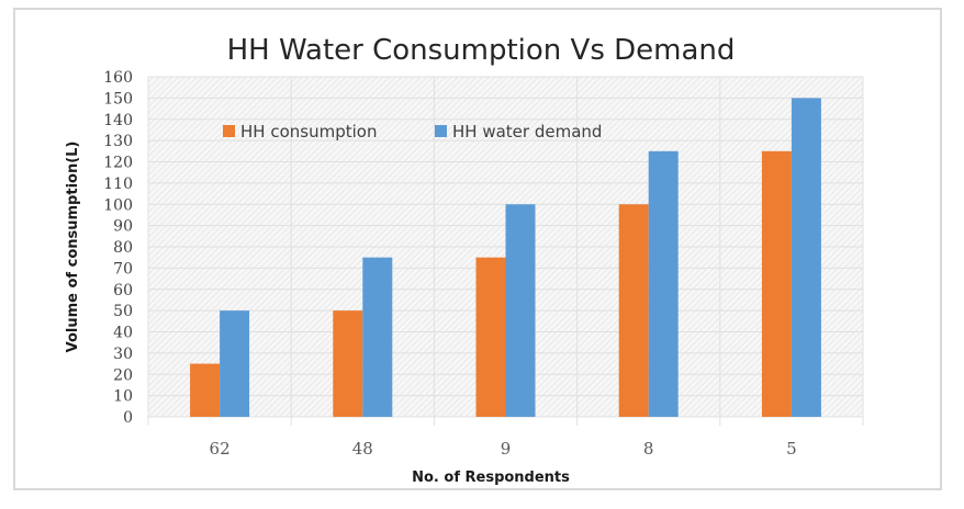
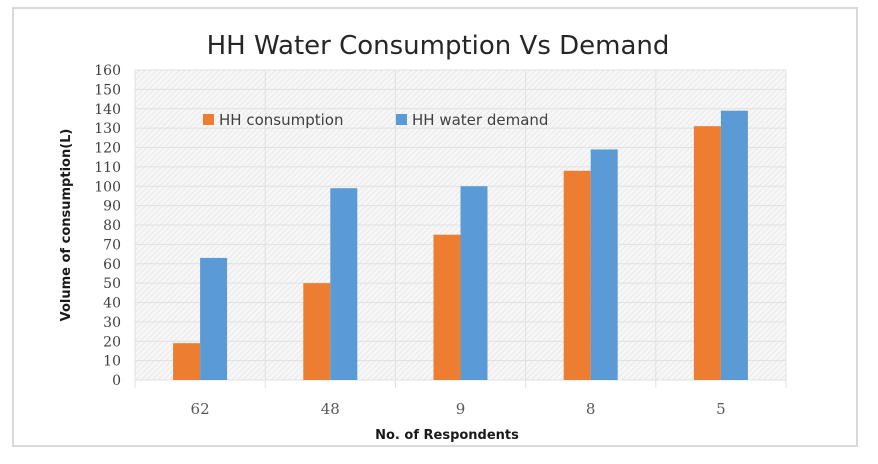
HH consumption/62: 25 -> 19
HH water demand/62: 50 -> 63
HH water demand/48: 75 -> 99
HH consumption/8: 100 -> 108
HH water demand/8: 125 -> 119
HH consumption/5: 125 -> 131
HH water demand/5: 150 -> 139
